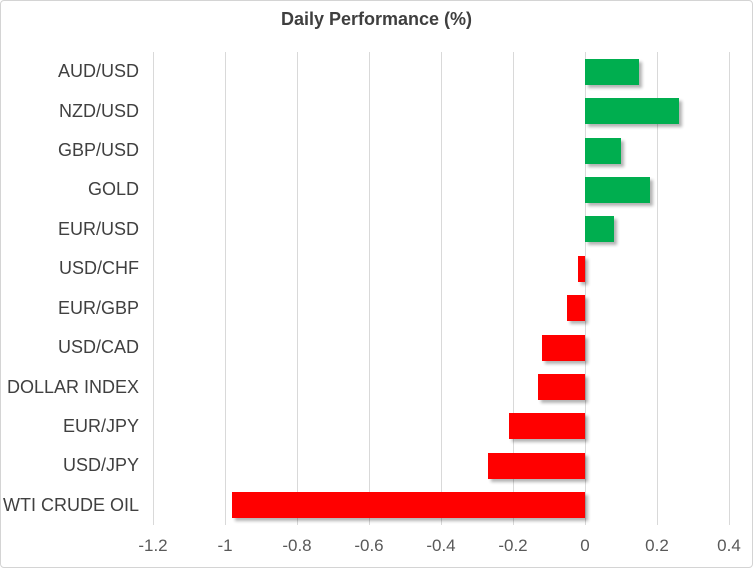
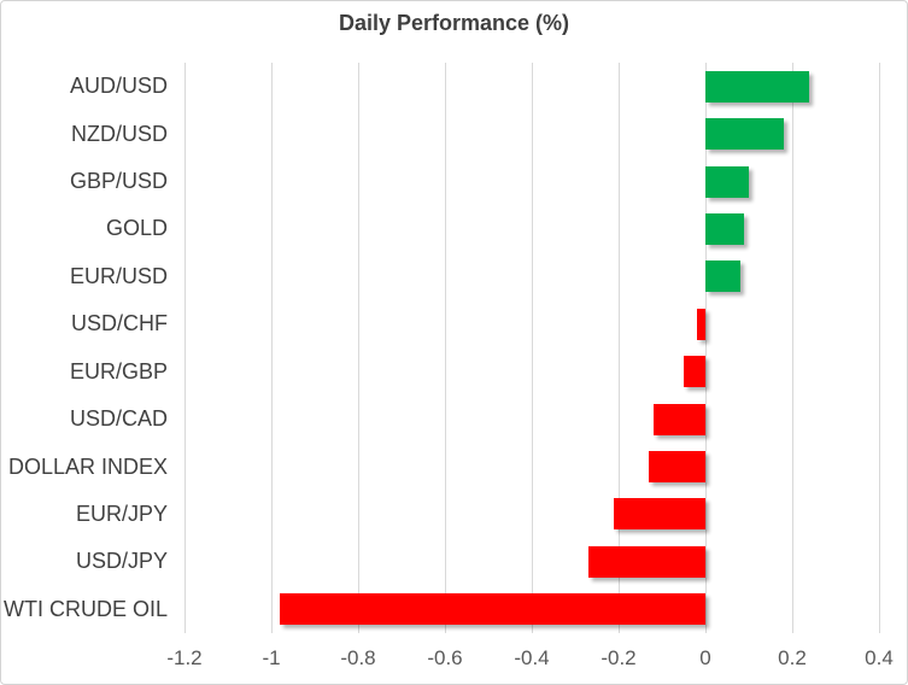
AUD/USD: 0.15 -> 0.24
NZD/USD: 0.26 -> 0.18
GOLD: 0.18 -> 0.09
